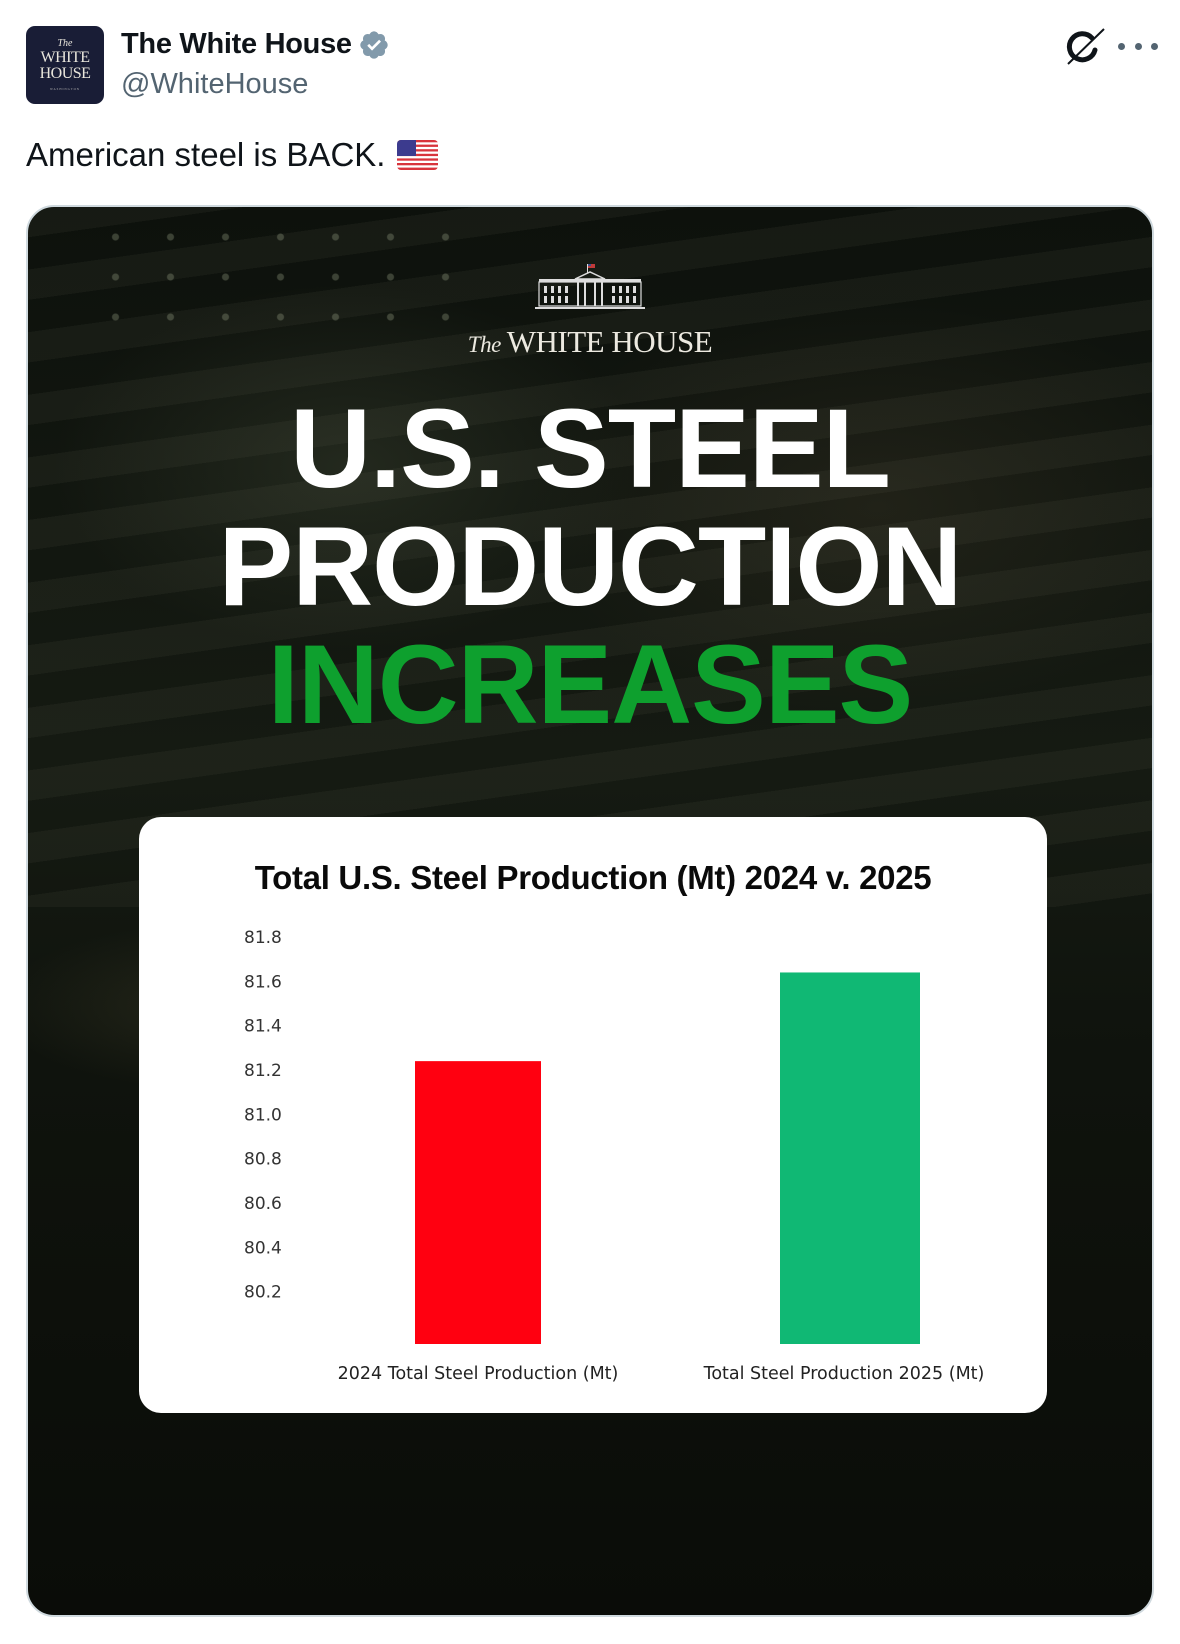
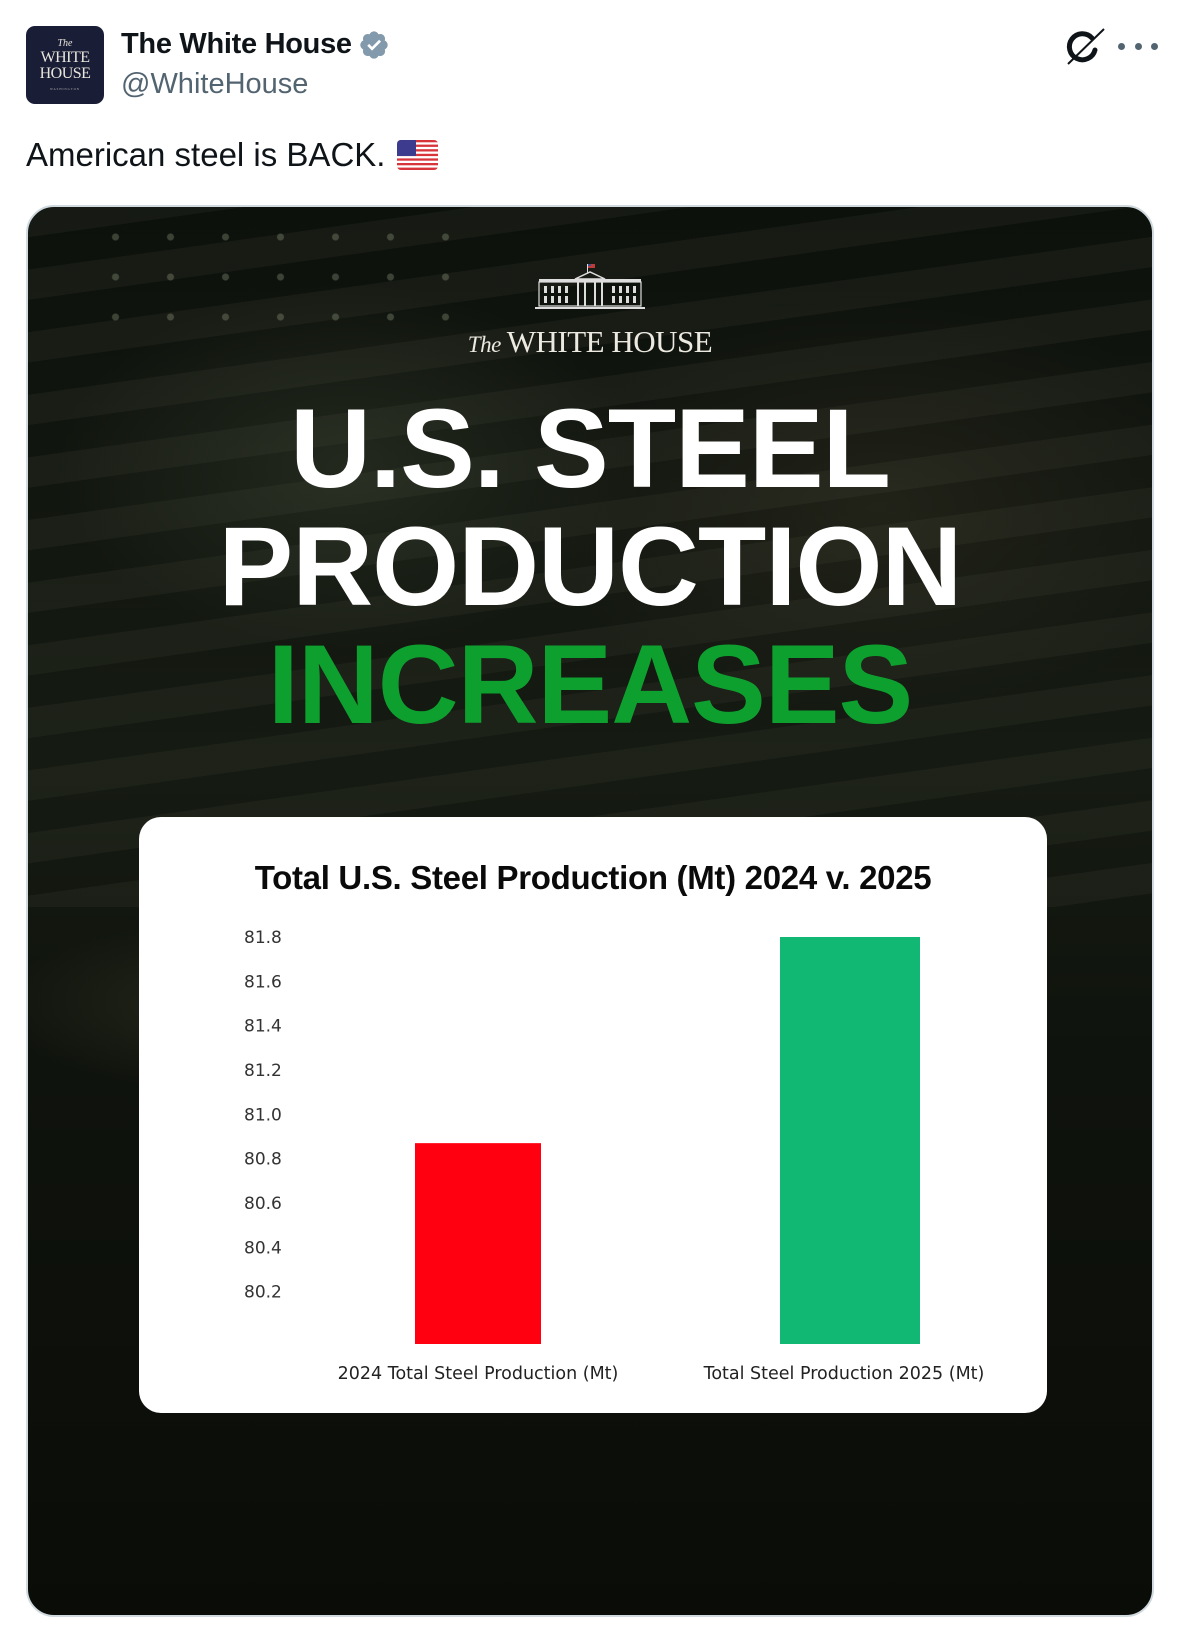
2024 Total Steel Production (Mt): 81.24 -> 80.87
Total Steel Production 2025 (Mt): 81.64 -> 81.80
